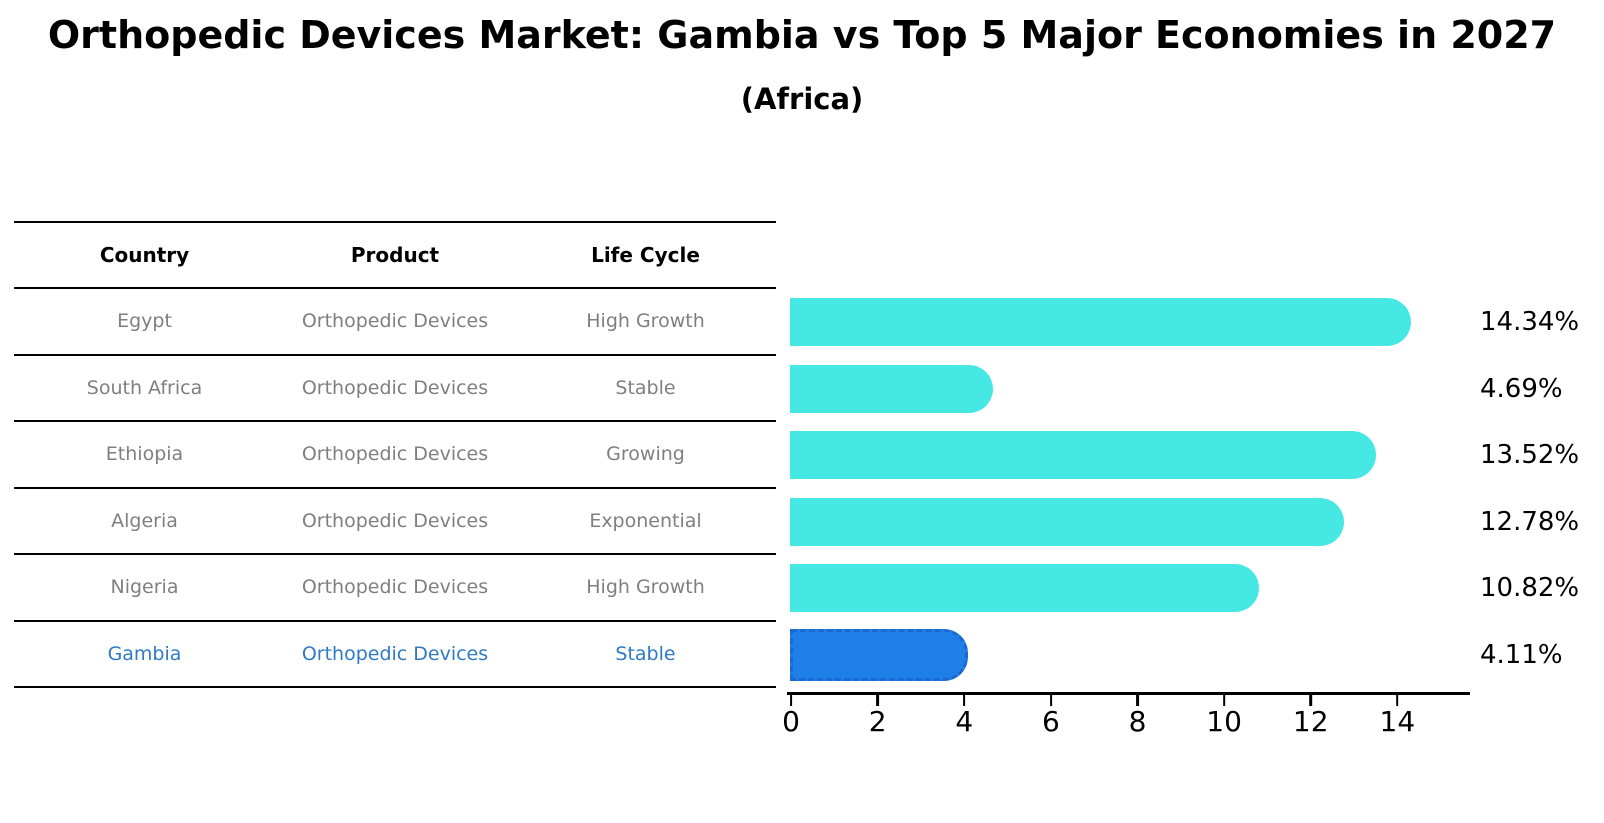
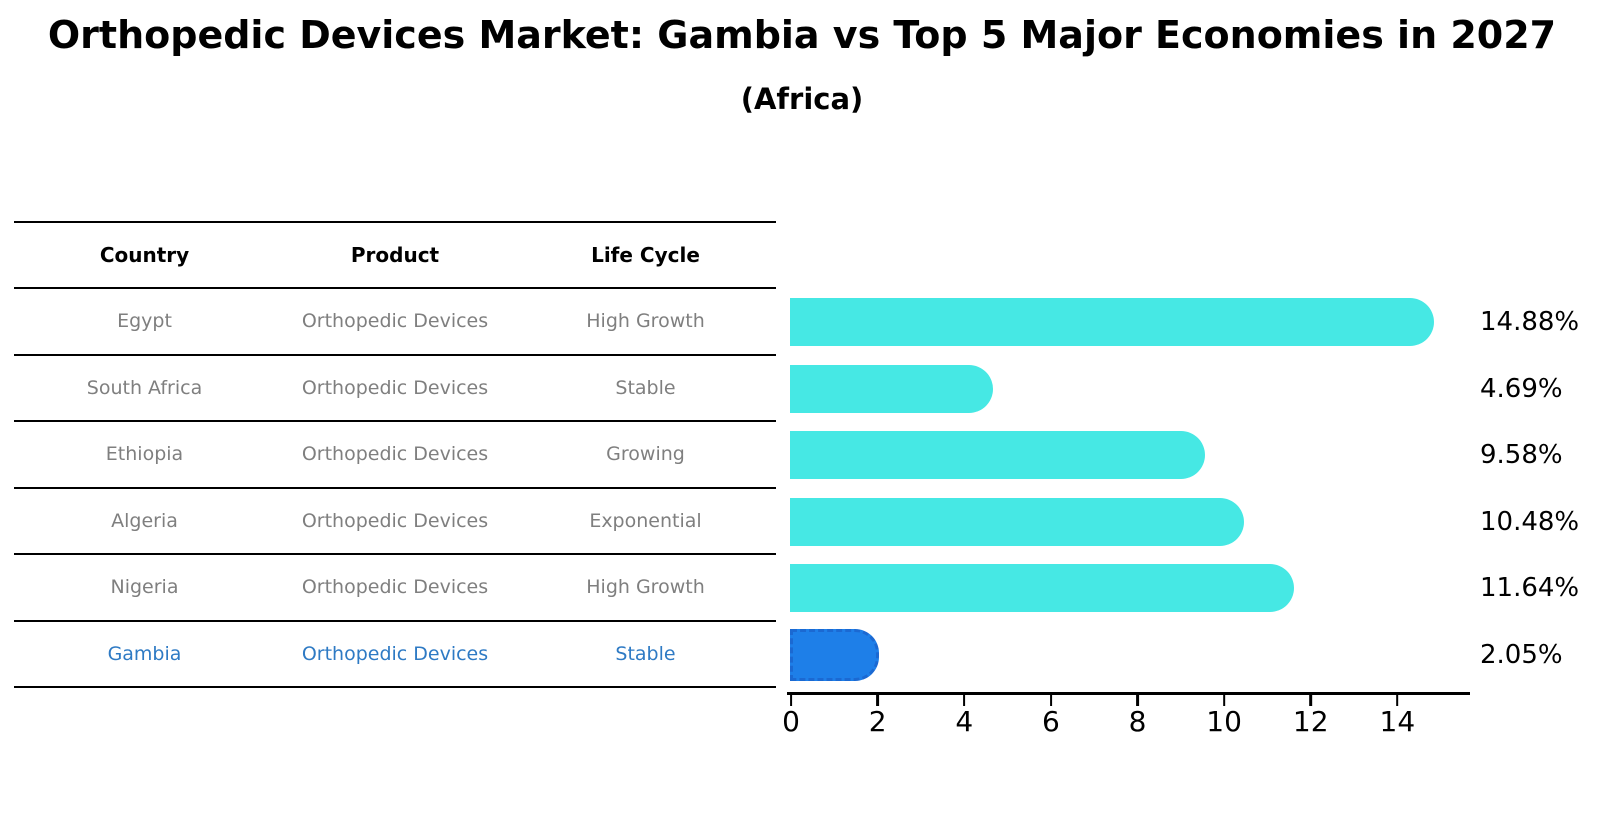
Egypt: 14.34% -> 14.88%
Ethiopia: 13.52% -> 9.58%
Algeria: 12.78% -> 10.48%
Nigeria: 10.82% -> 11.64%
Gambia: 4.11% -> 2.05%
